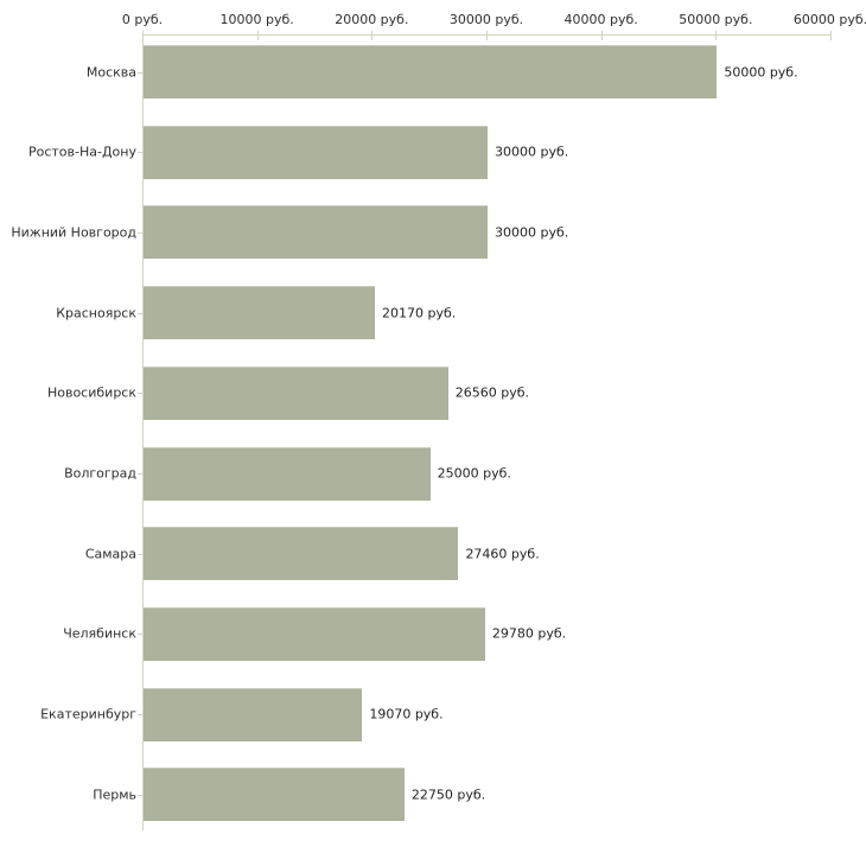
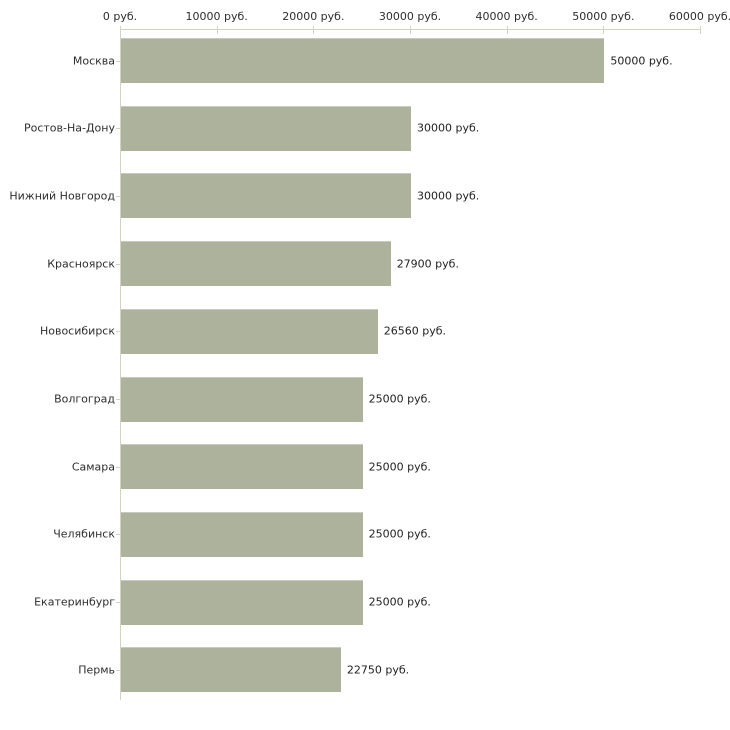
Красноярск: 20170 -> 27900
Самара: 27460 -> 25000
Челябинск: 29780 -> 25000
Екатеринбург: 19070 -> 25000
